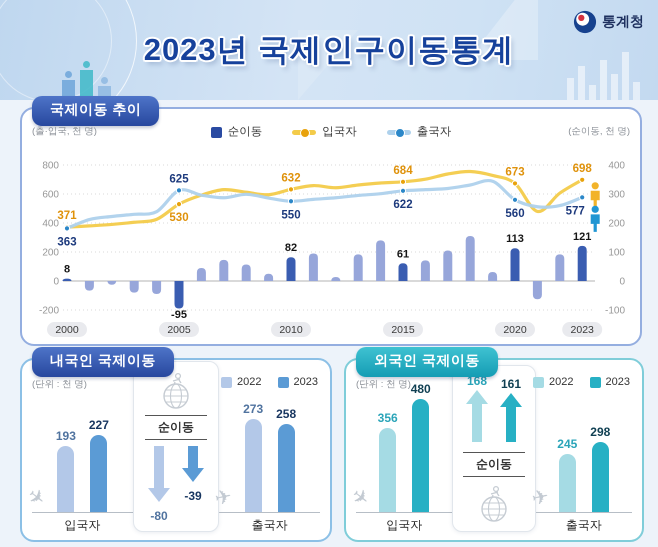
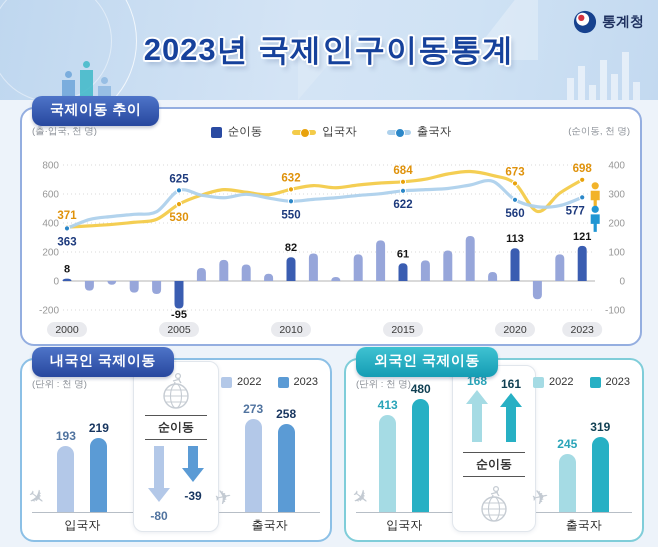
내국인 국제이동/2023/입국자: 227 -> 219
외국인 국제이동/2022/입국자: 356 -> 413
외국인 국제이동/2023/출국자: 298 -> 319
